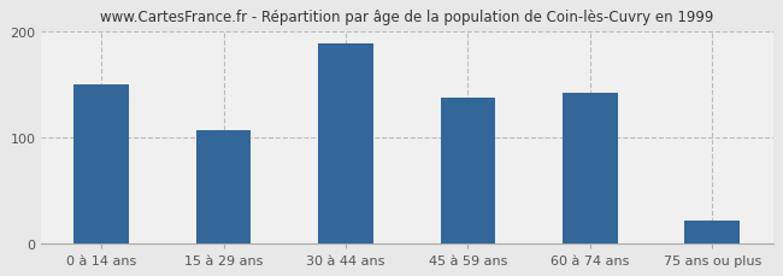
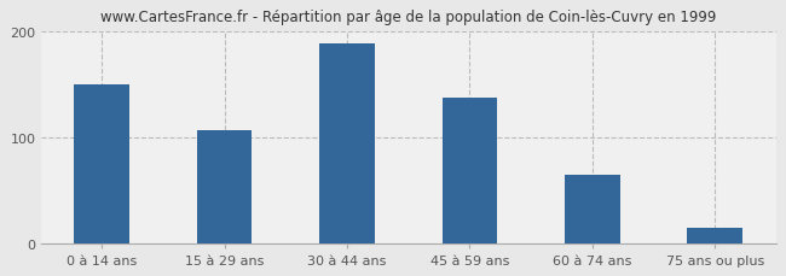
60 à 74 ans: 142 -> 65
75 ans ou plus: 22 -> 15
